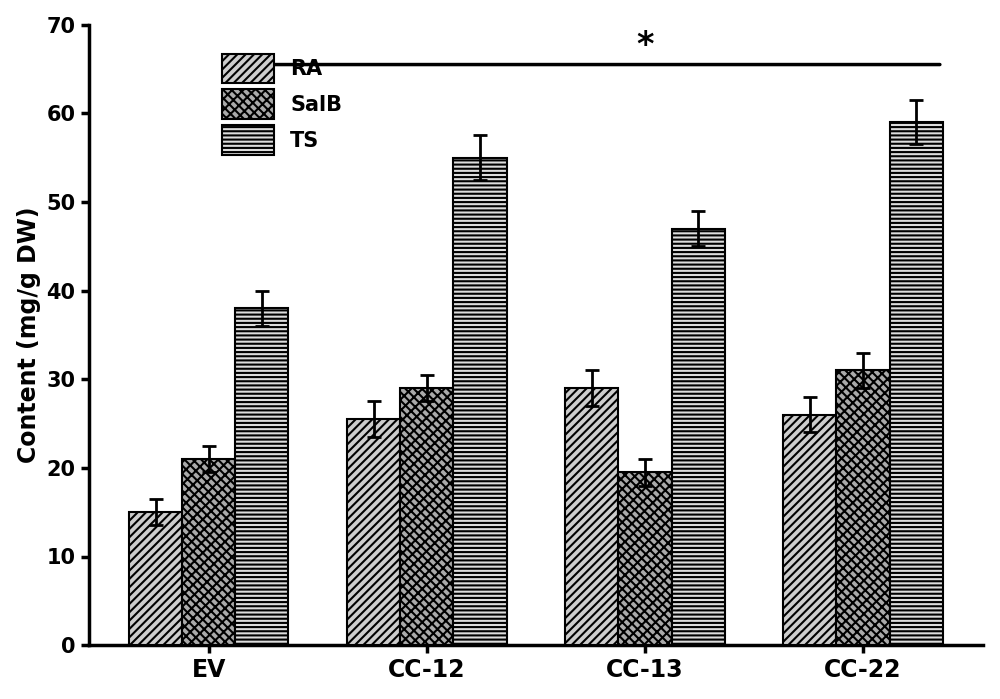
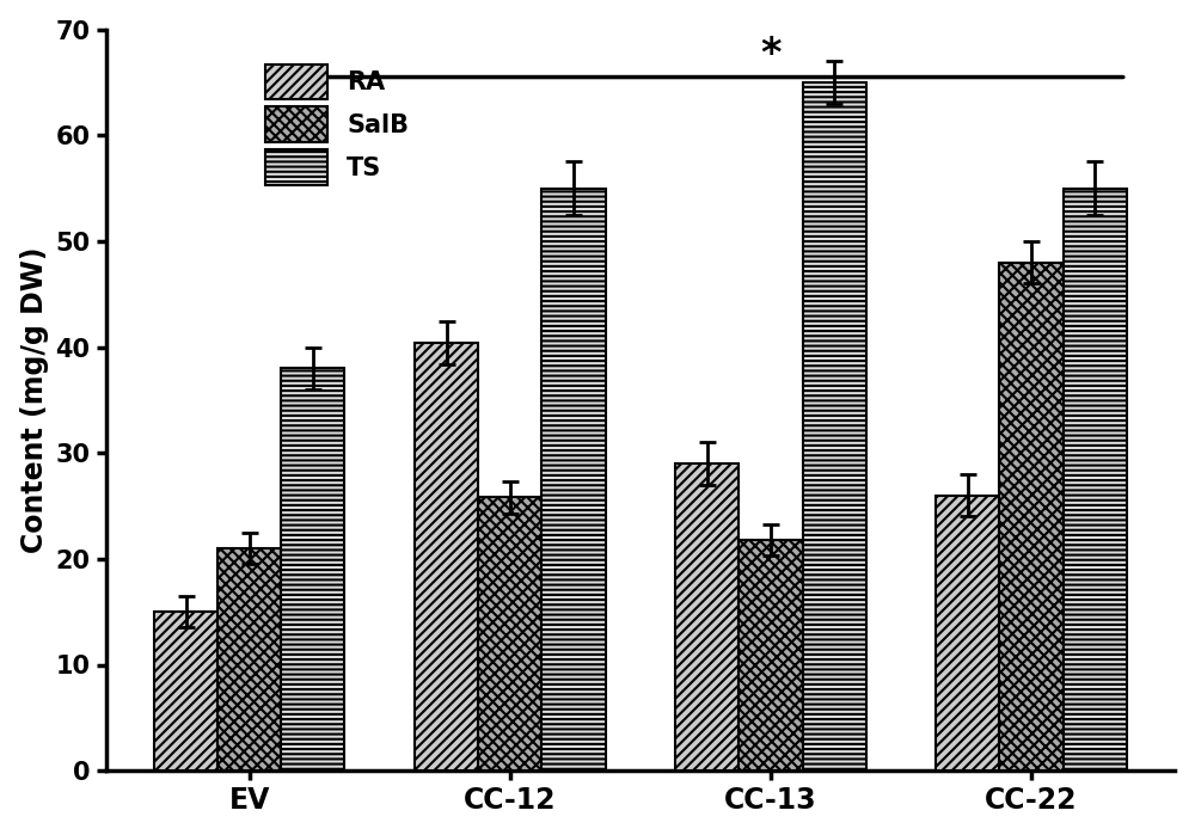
RA/CC-12: 25.5 -> 40.4
SalB/CC-12: 29.0 -> 25.8
SalB/CC-13: 19.5 -> 21.8
TS/CC-13: 47 -> 65
SalB/CC-22: 31.0 -> 48.0
TS/CC-22: 59 -> 55
